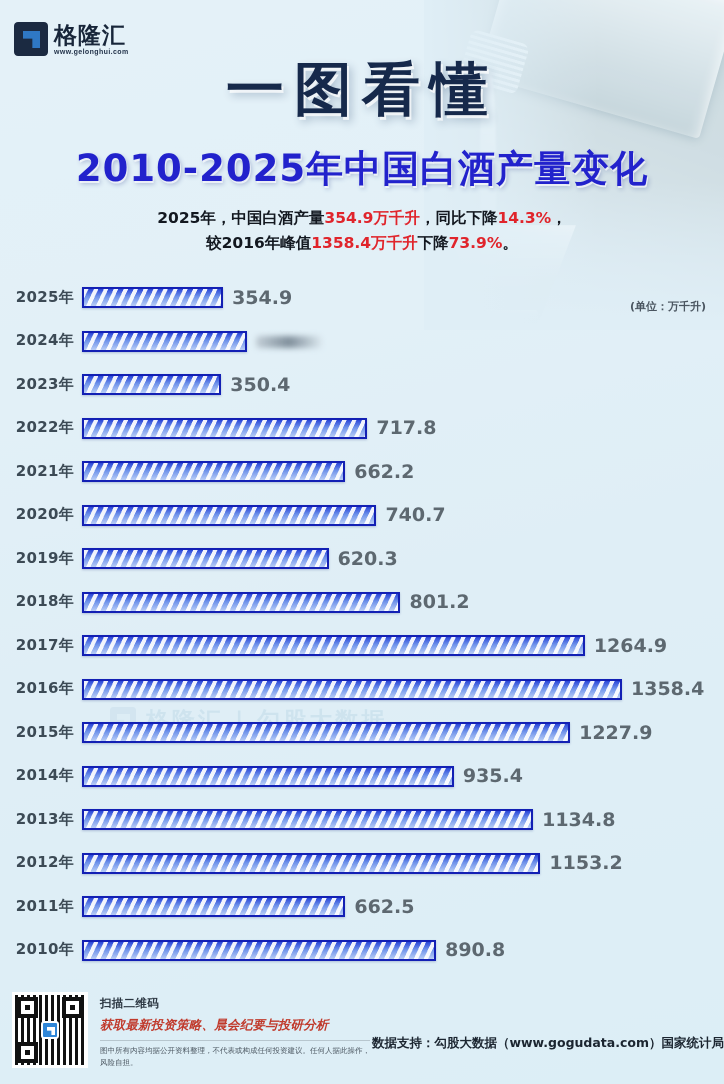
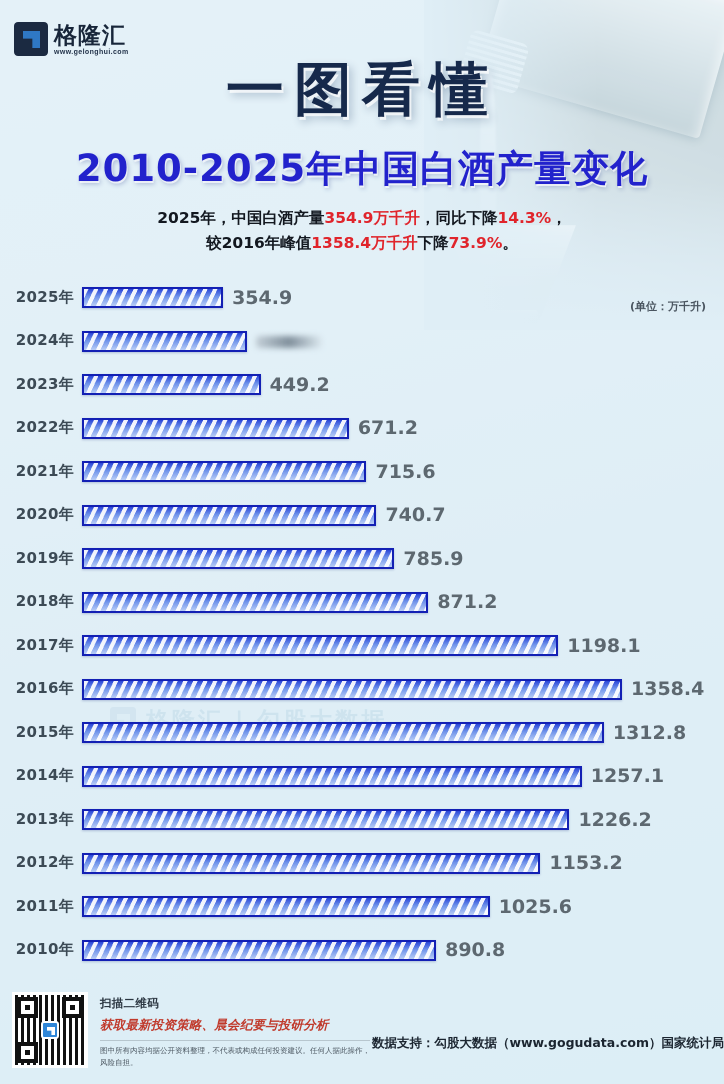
2023年: 350.4 -> 449.2
2022年: 717.8 -> 671.2
2021年: 662.2 -> 715.6
2019年: 620.3 -> 785.9
2018年: 801.2 -> 871.2
2017年: 1264.9 -> 1198.1
2015年: 1227.9 -> 1312.8
2014年: 935.4 -> 1257.1
2013年: 1134.8 -> 1226.2
2011年: 662.5 -> 1025.6
